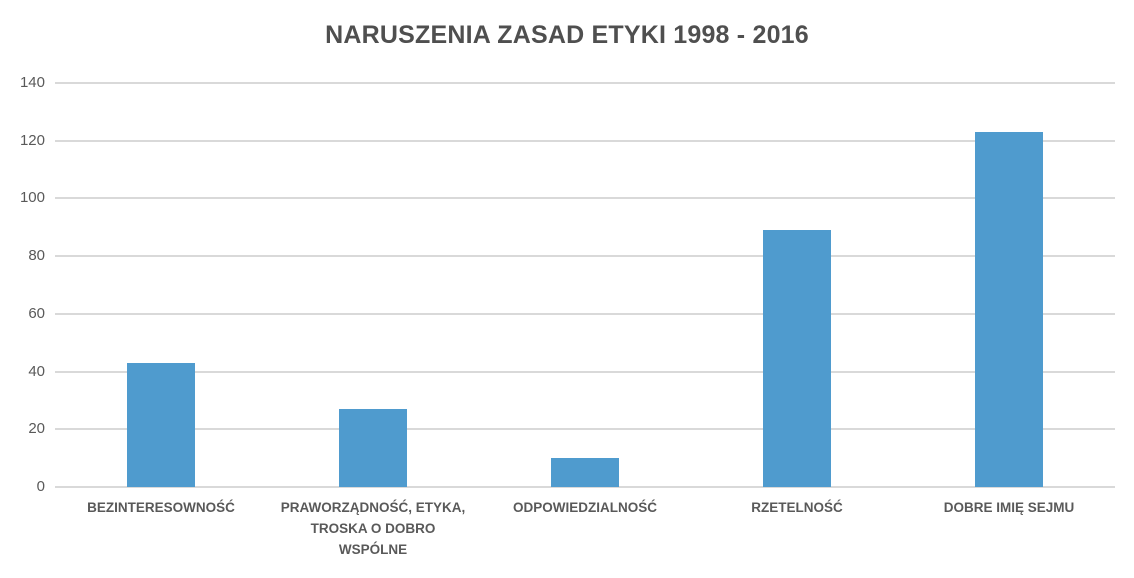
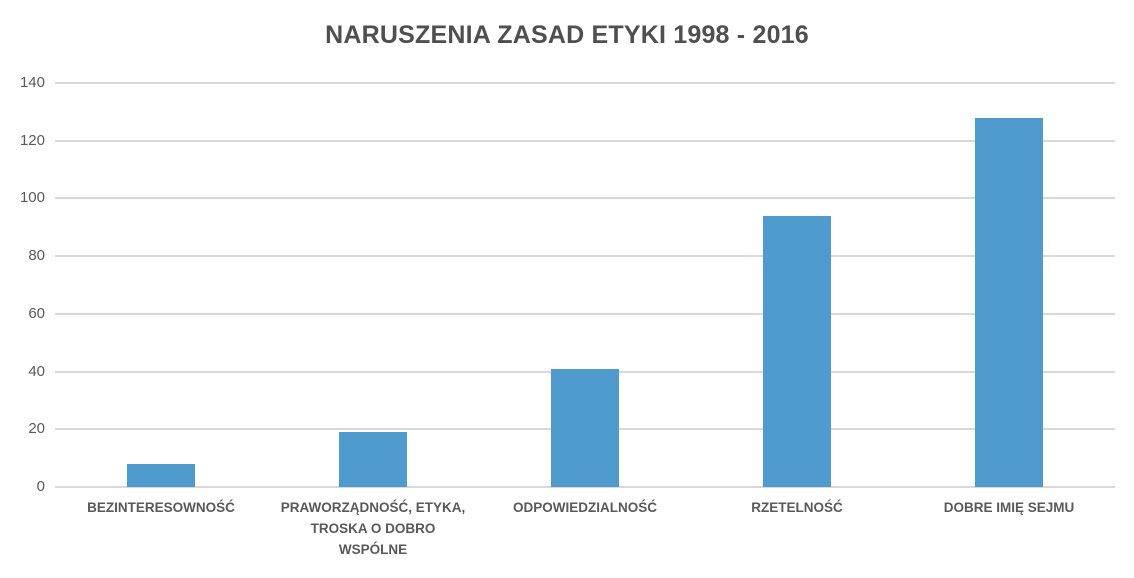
BEZINTERESOWNOŚĆ: 43 -> 8
PRAWORZĄDNOŚĆ, ETYKA, TROSKA O DOBRO WSPÓLNE: 27 -> 19
ODPOWIEDZIALNOŚĆ: 10 -> 41
RZETELNOŚĆ: 89 -> 94
DOBRE IMIĘ SEJMU: 123 -> 128
